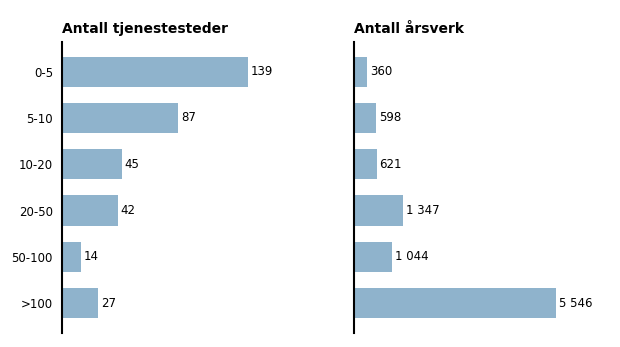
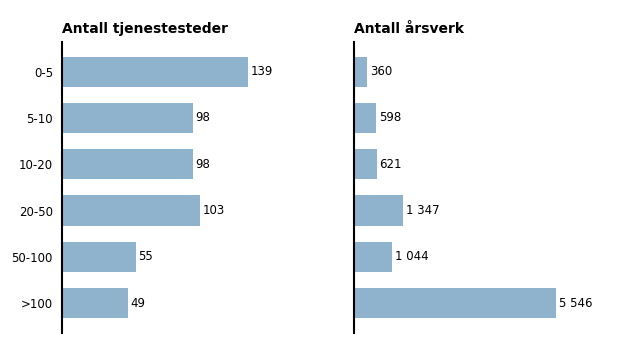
Antall tjenestesteder/5-10: 87 -> 98
Antall tjenestesteder/10-20: 45 -> 98
Antall tjenestesteder/20-50: 42 -> 103
Antall tjenestesteder/50-100: 14 -> 55
Antall tjenestesteder/>100: 27 -> 49
